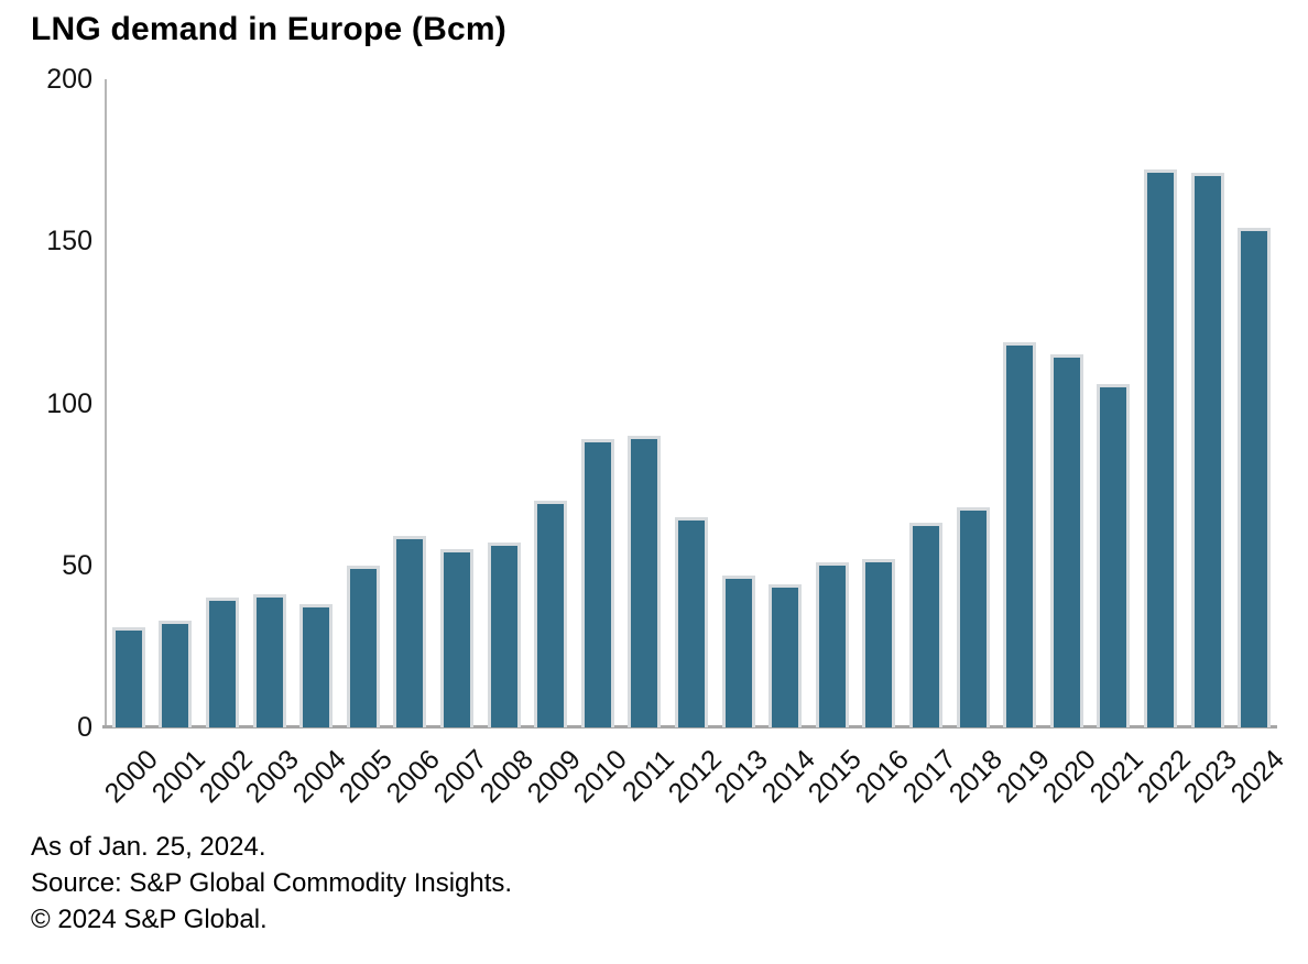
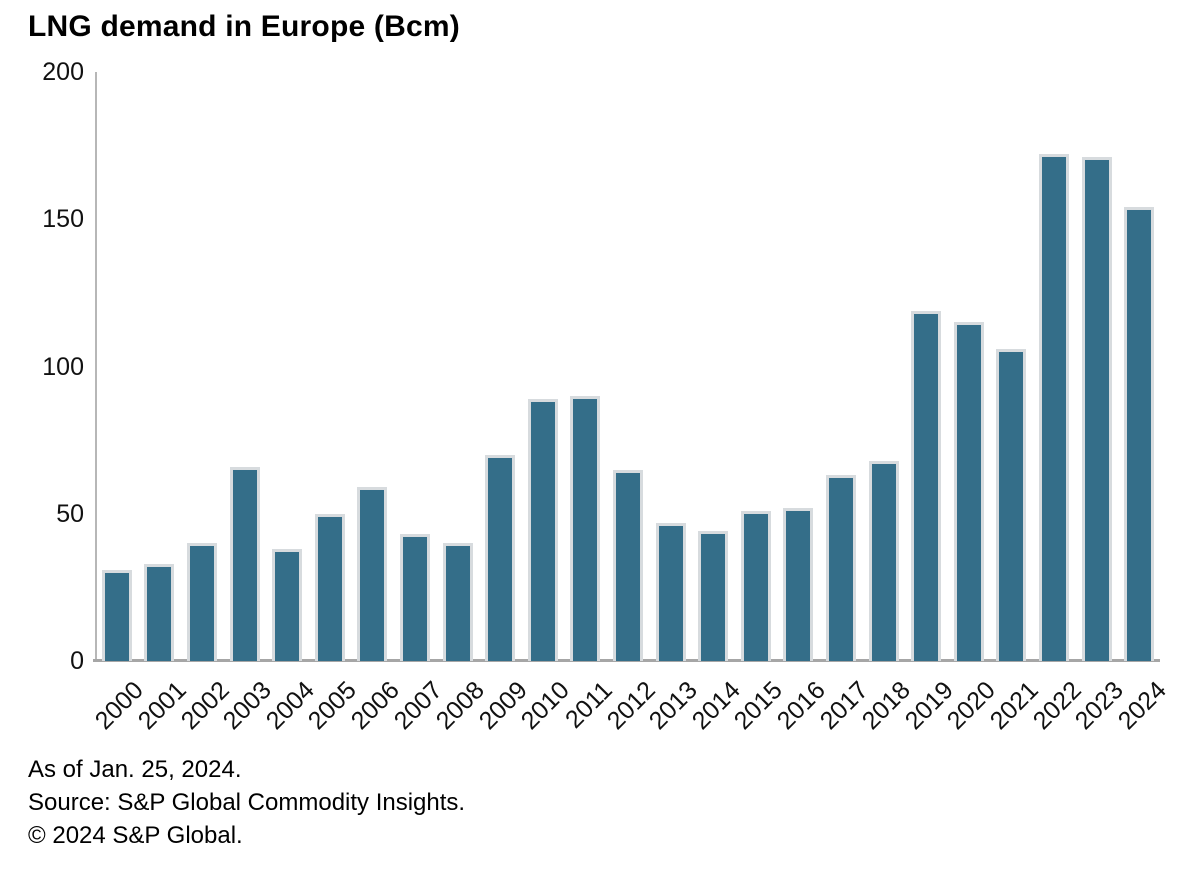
2003: 41 -> 66
2007: 55 -> 43
2008: 57 -> 40
